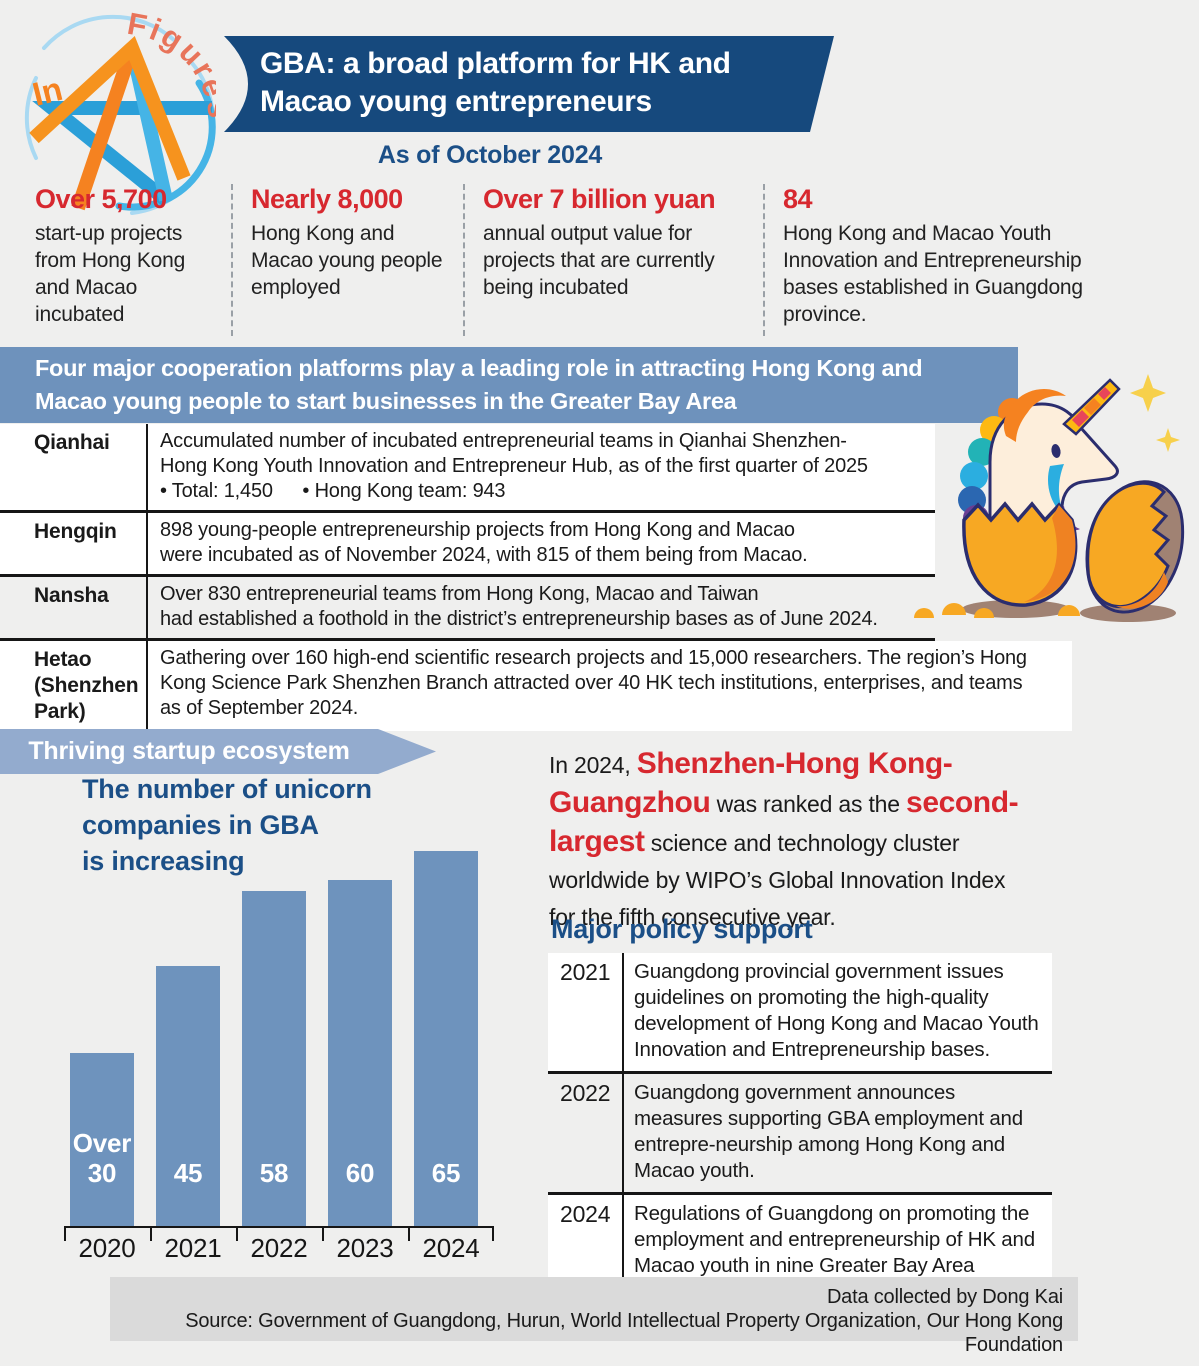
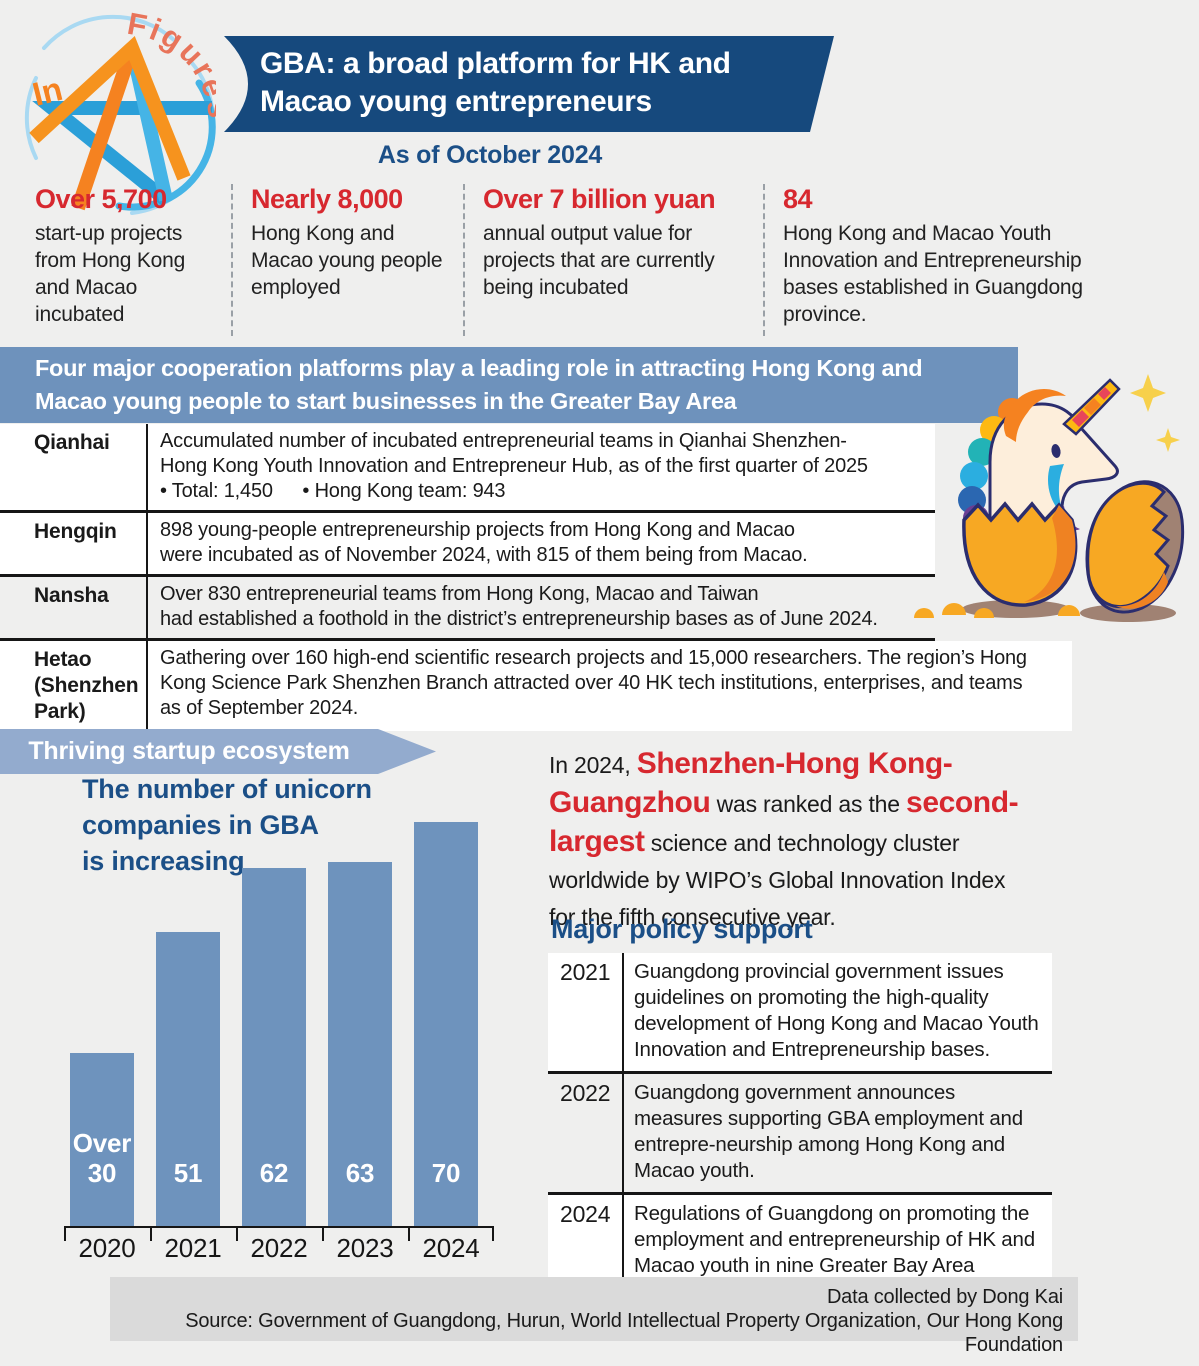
2021: 45 -> 51
2022: 58 -> 62
2023: 60 -> 63
2024: 65 -> 70
